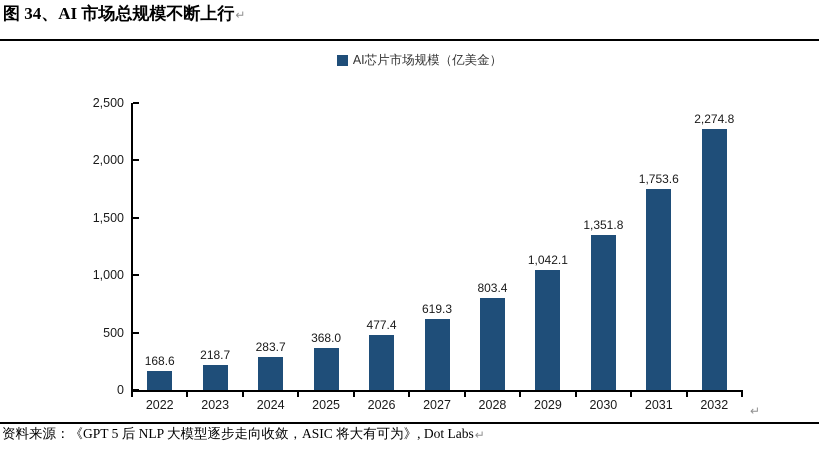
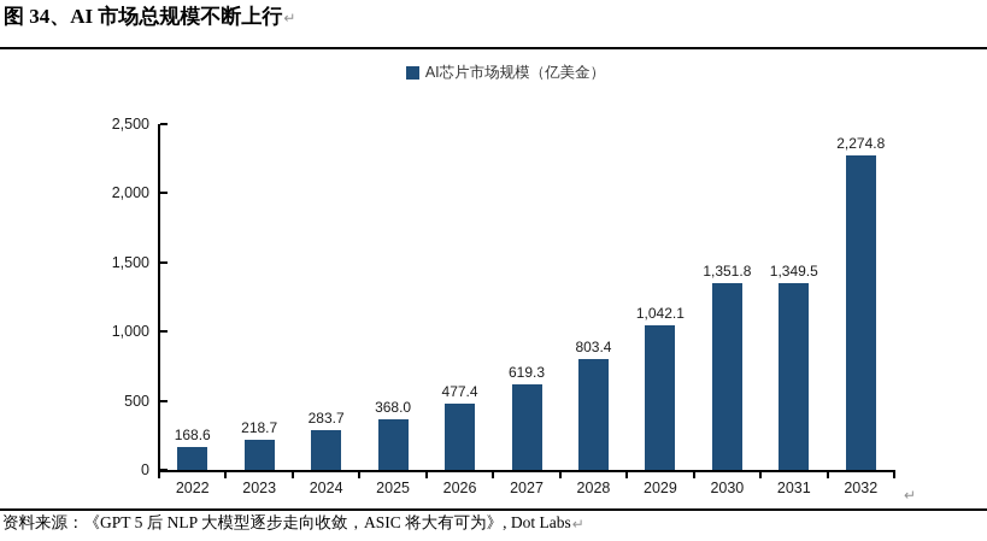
2031: 1,753.6 -> 1,349.5
